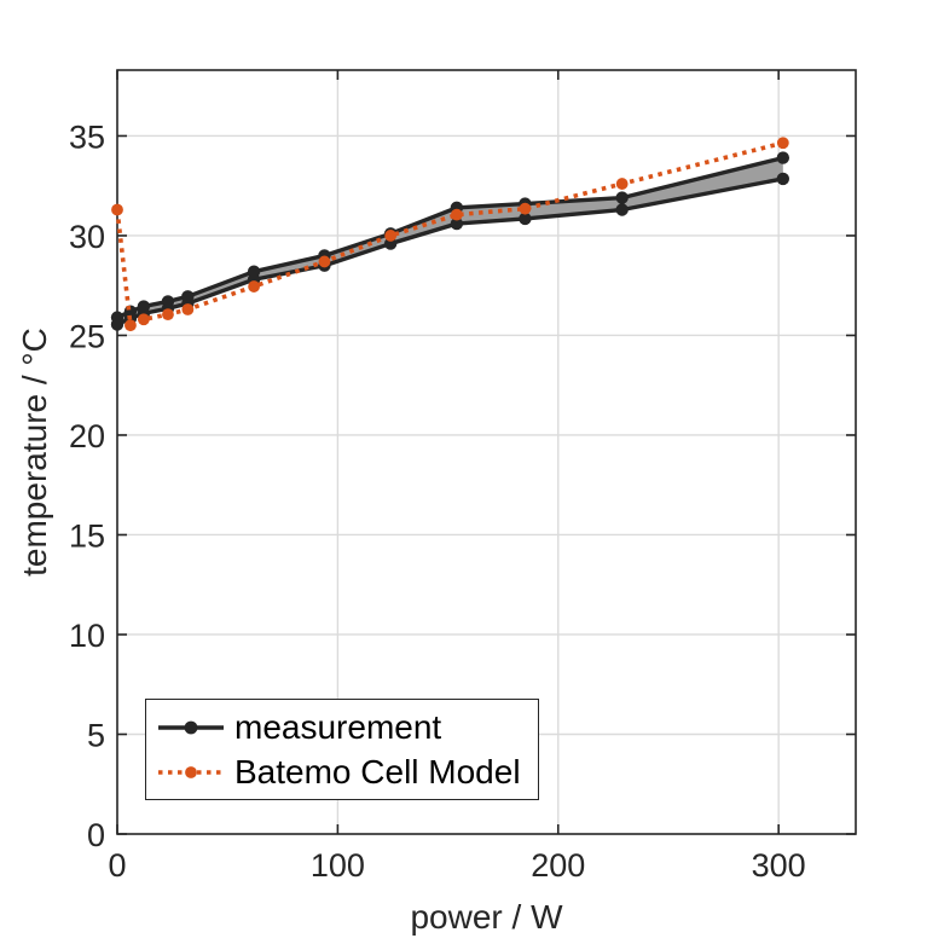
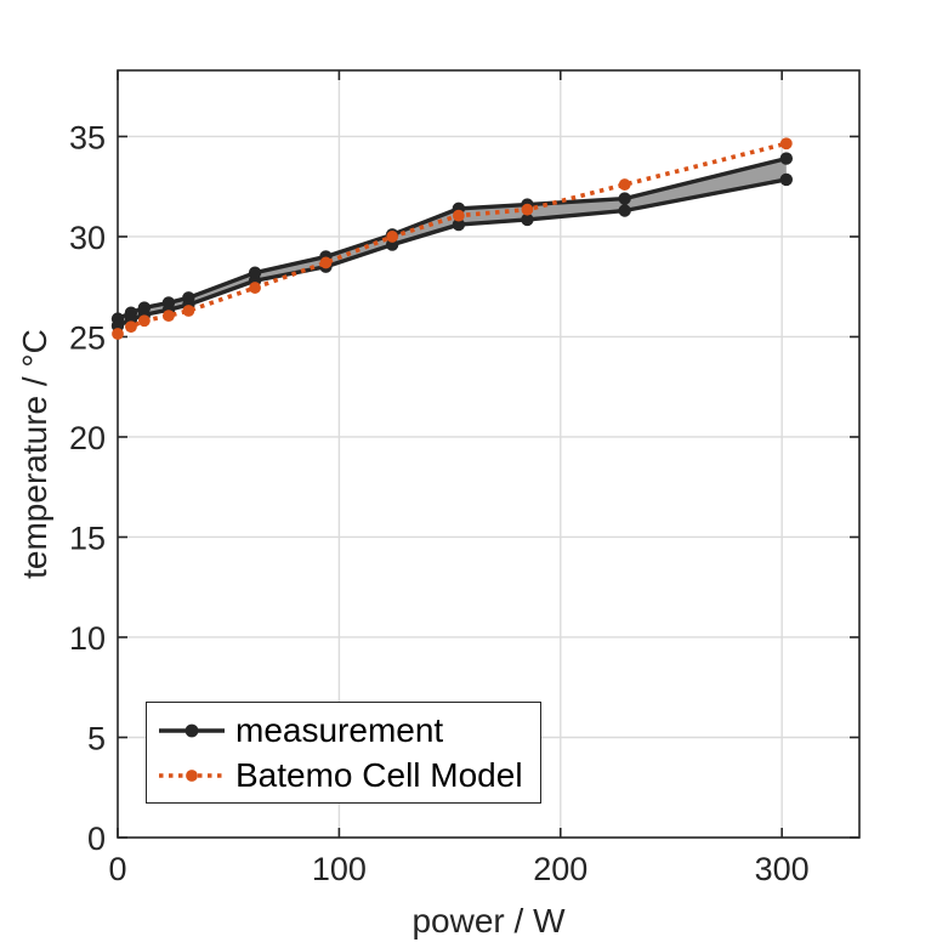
Batemo Cell Model/0: 31.3 -> 25.1
